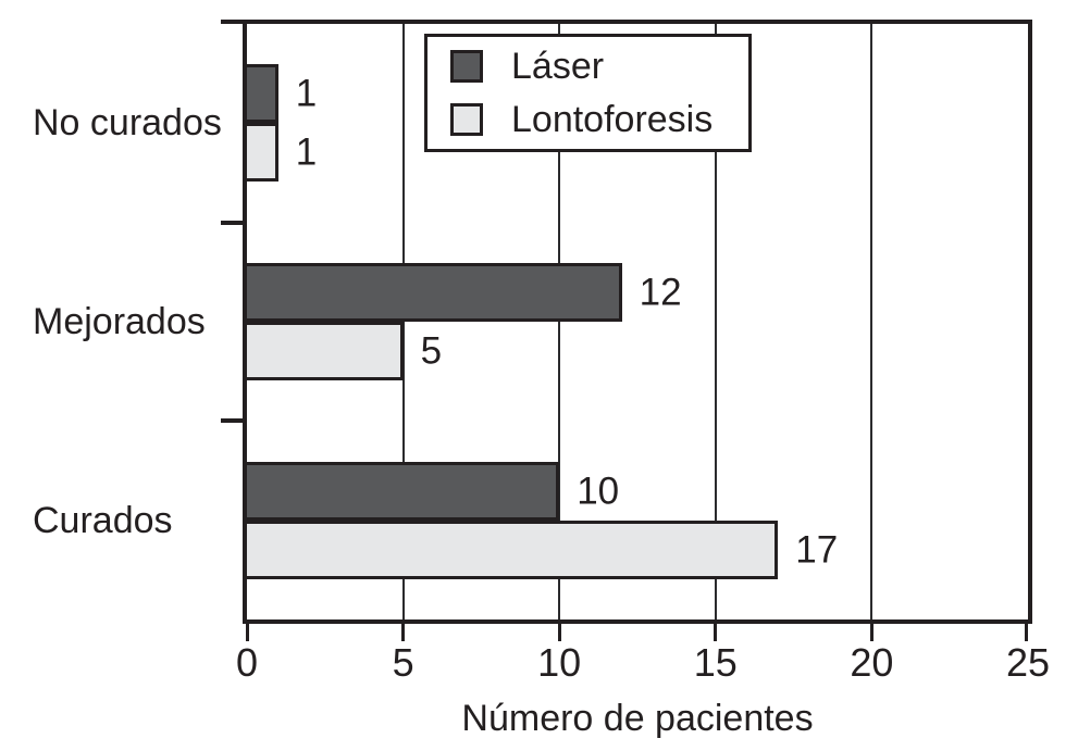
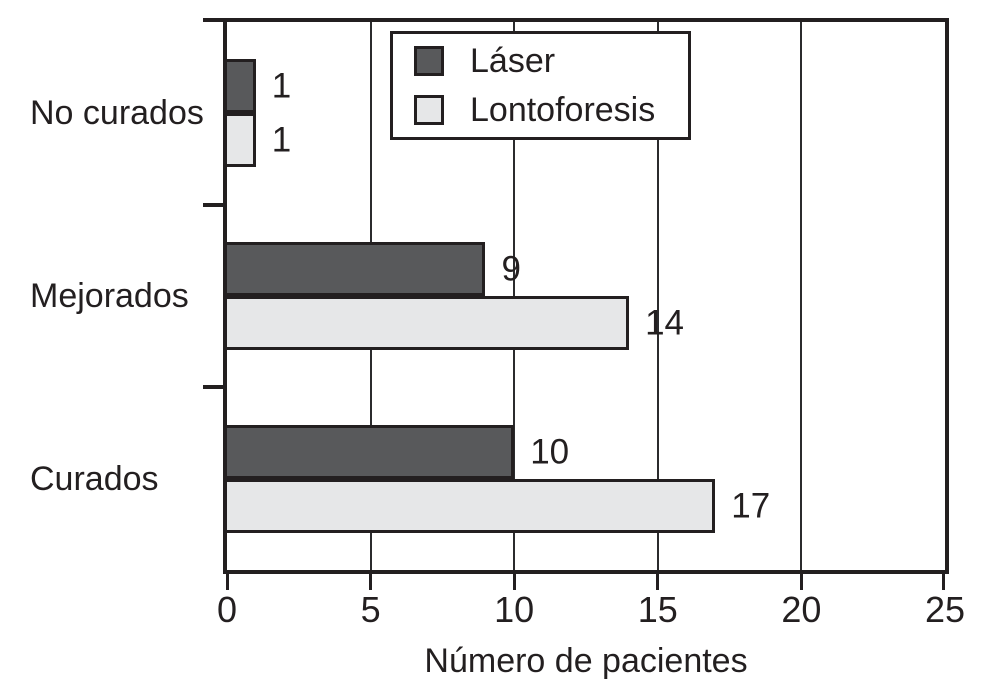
Láser/Mejorados: 12 -> 9
Lontoforesis/Mejorados: 5 -> 14
